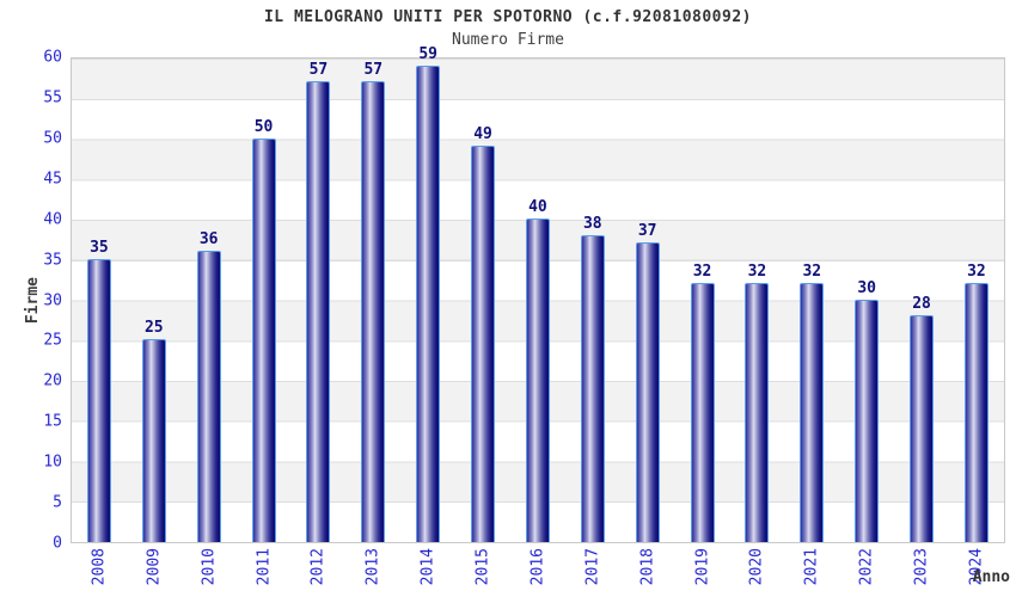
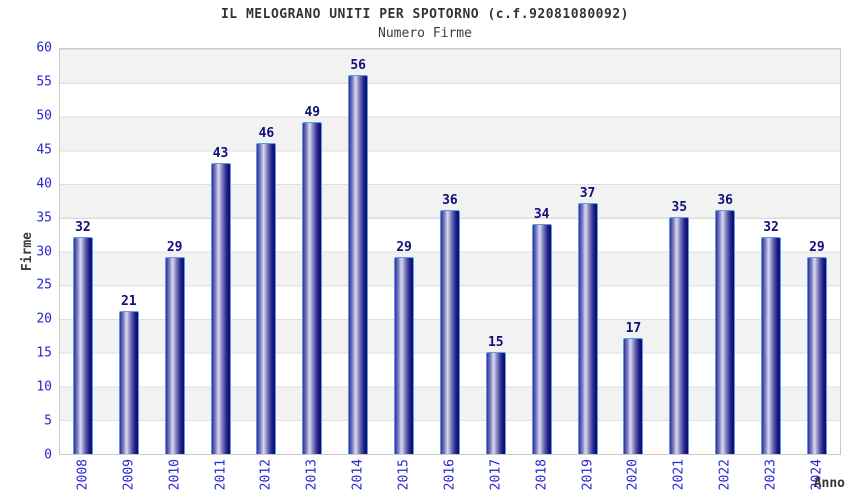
2008: 35 -> 32
2009: 25 -> 21
2010: 36 -> 29
2011: 50 -> 43
2012: 57 -> 46
2013: 57 -> 49
2014: 59 -> 56
2015: 49 -> 29
2016: 40 -> 36
2017: 38 -> 15
2018: 37 -> 34
2019: 32 -> 37
2020: 32 -> 17
2021: 32 -> 35
2022: 30 -> 36
2023: 28 -> 32
2024: 32 -> 29
